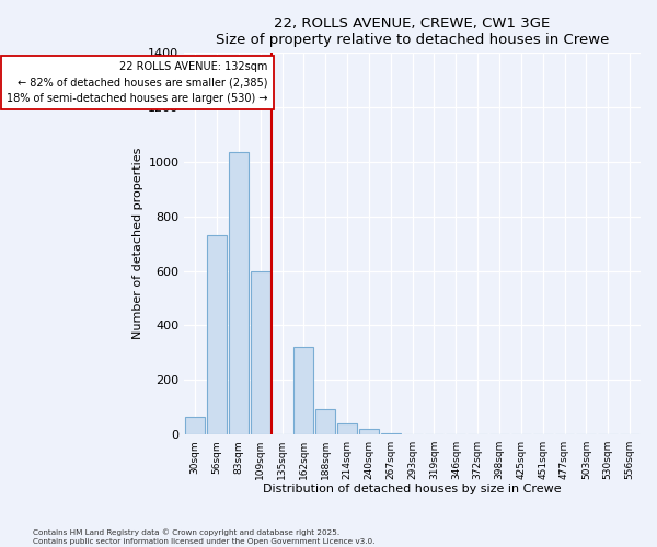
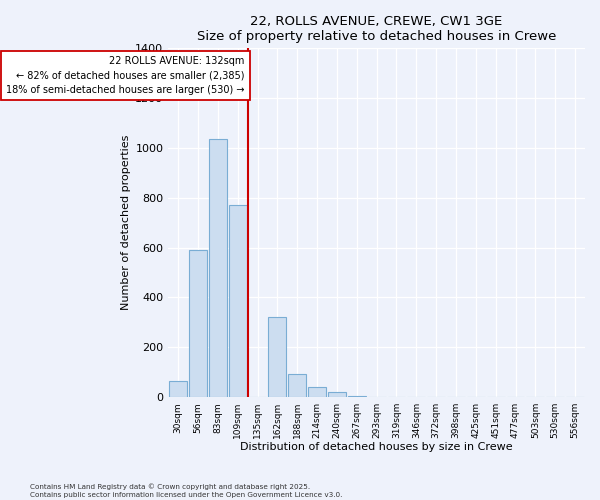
56sqm: 730 -> 590
109sqm: 600 -> 770
